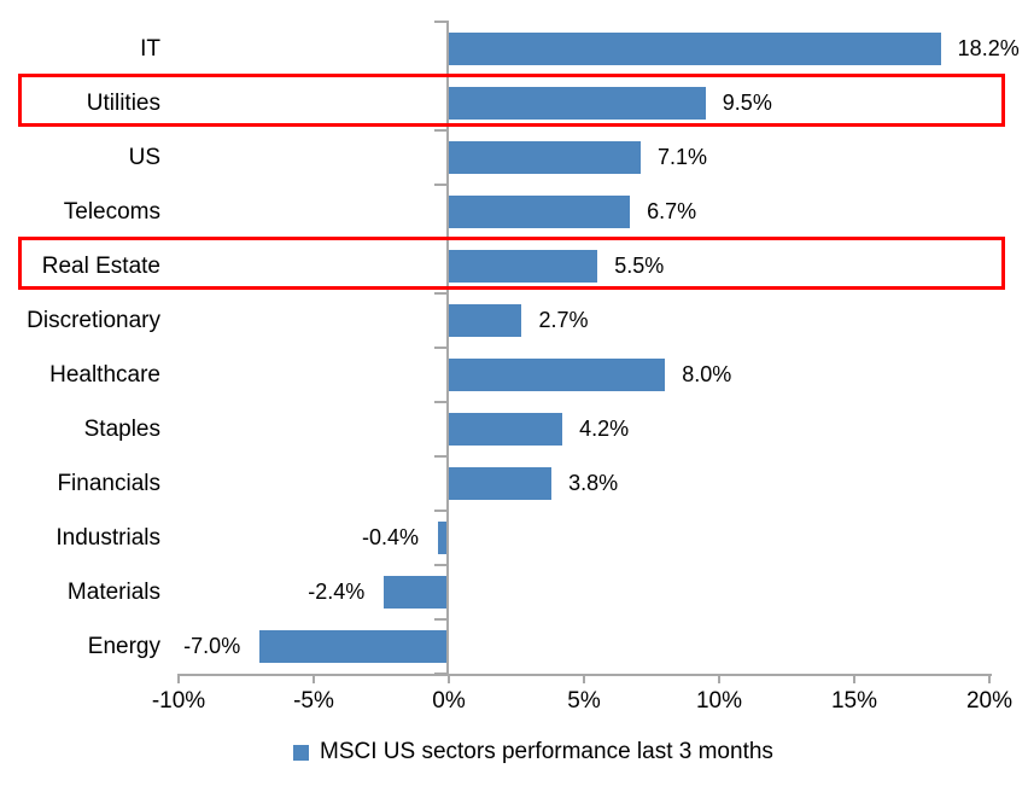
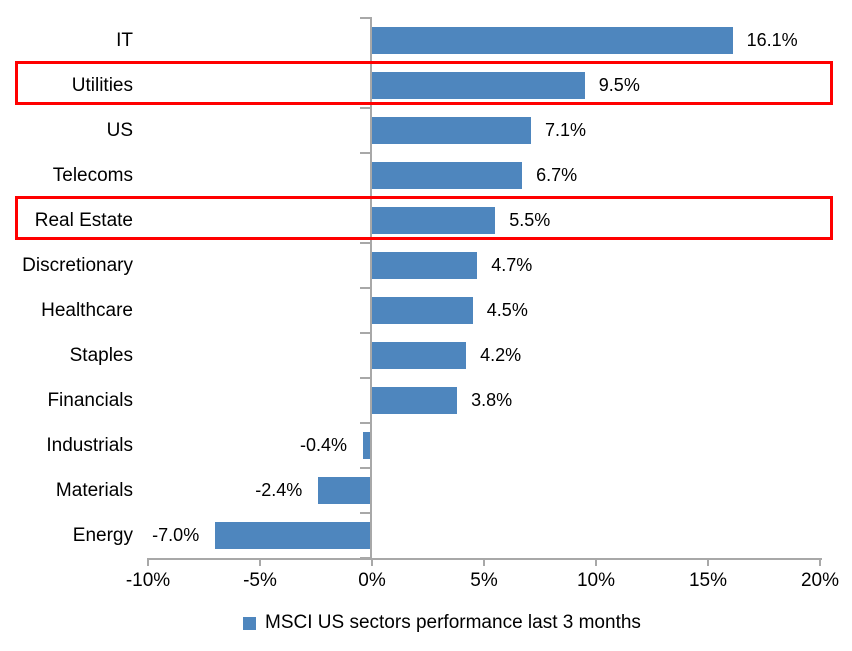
IT: 18.2% -> 16.1%
Discretionary: 2.7% -> 4.7%
Healthcare: 8.0% -> 4.5%
